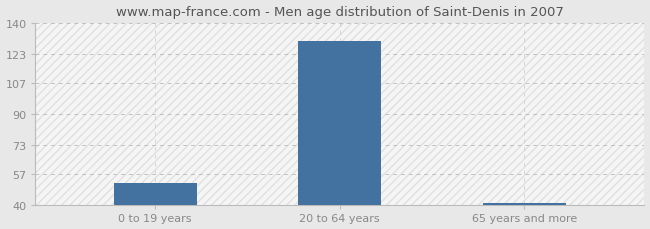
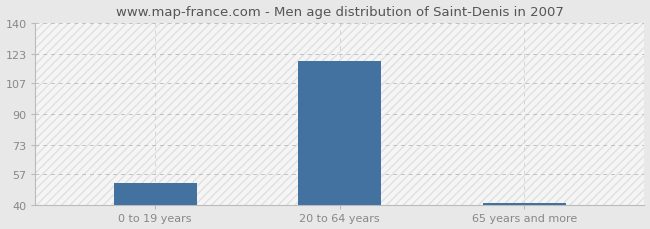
20 to 64 years: 130 -> 119
